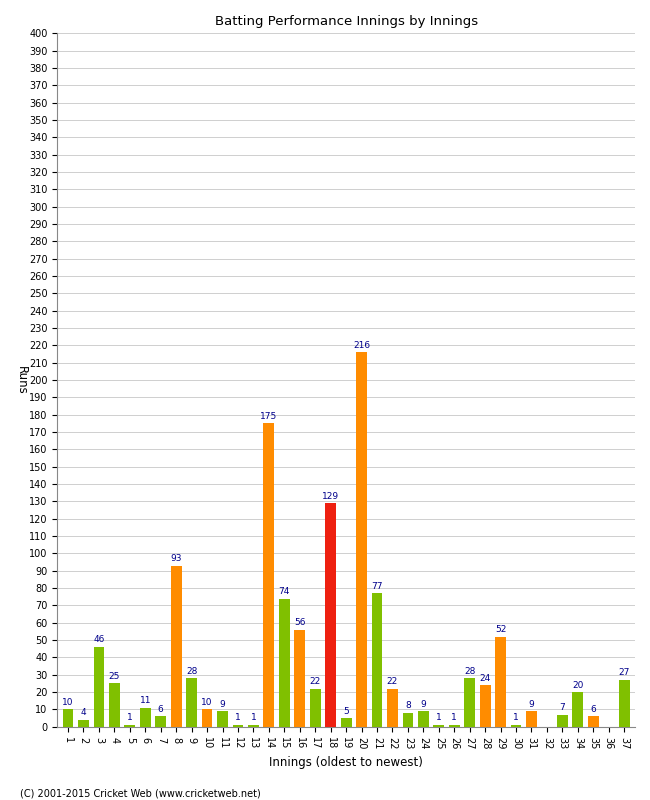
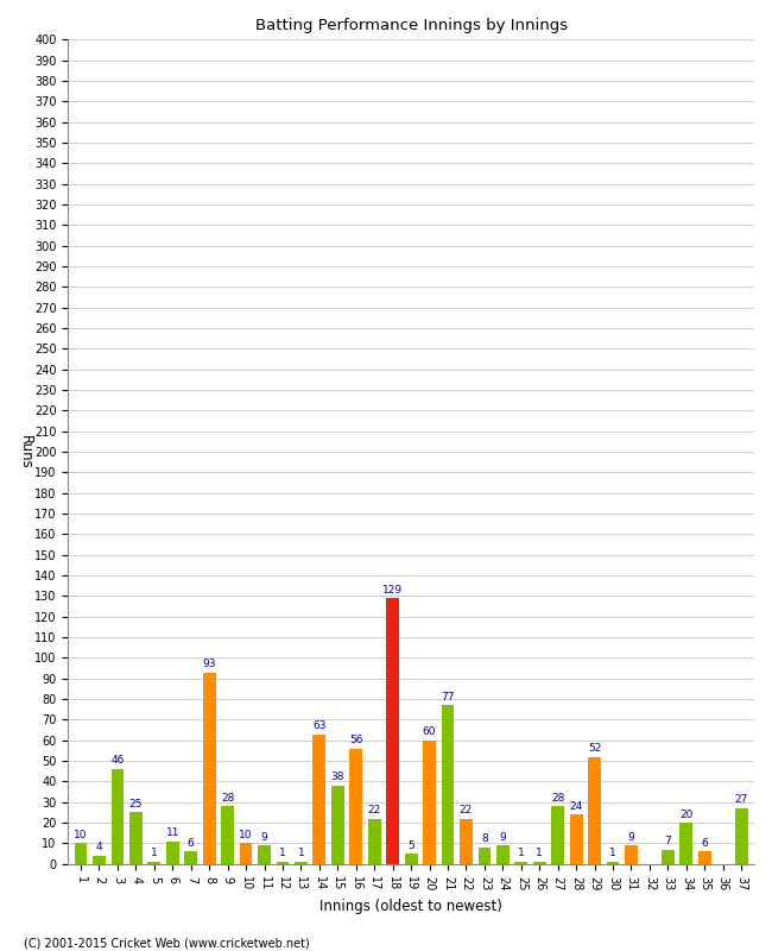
14: 175 -> 63
15: 74 -> 38
20: 216 -> 60
